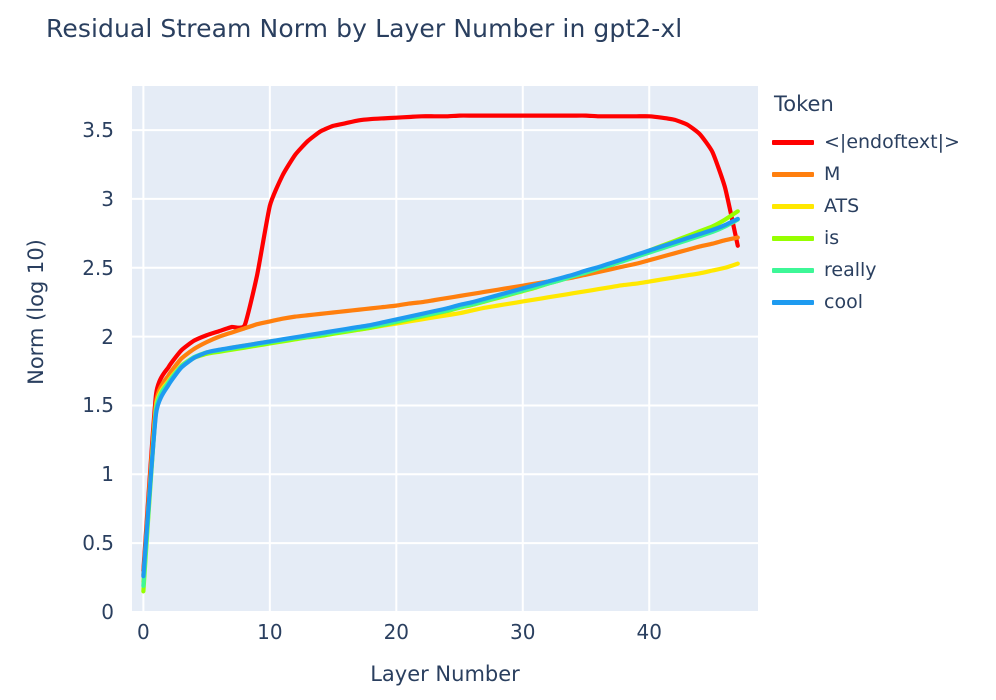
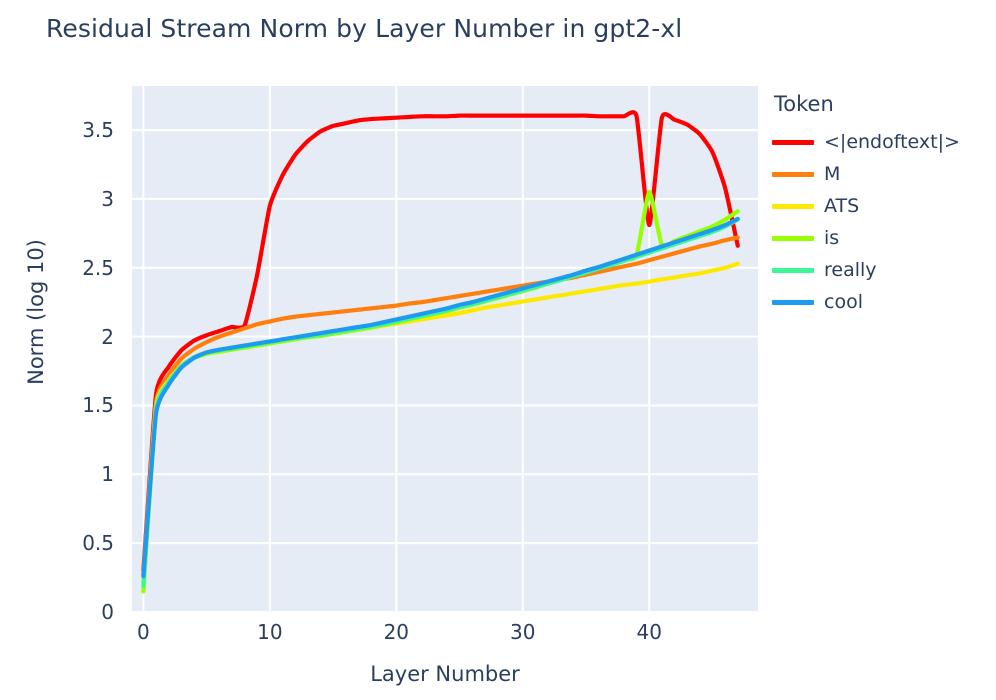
<|endoftext|>/40: 3.60 -> 2.81
is/40: 2.62 -> 3.05
